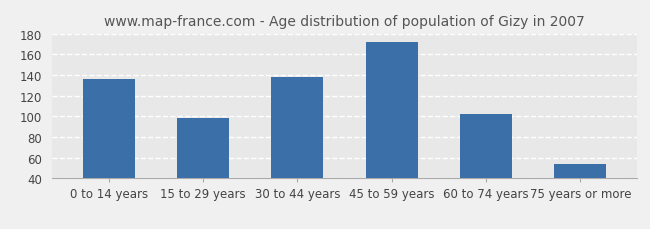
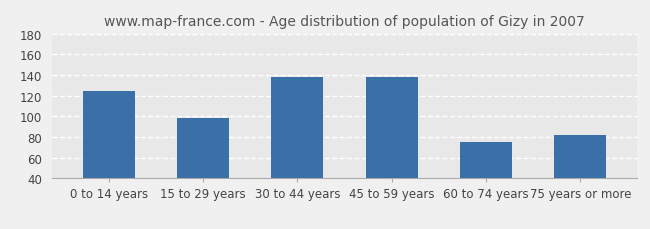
0 to 14 years: 136 -> 124
45 to 59 years: 172 -> 138
60 to 74 years: 102 -> 75
75 years or more: 54 -> 82
